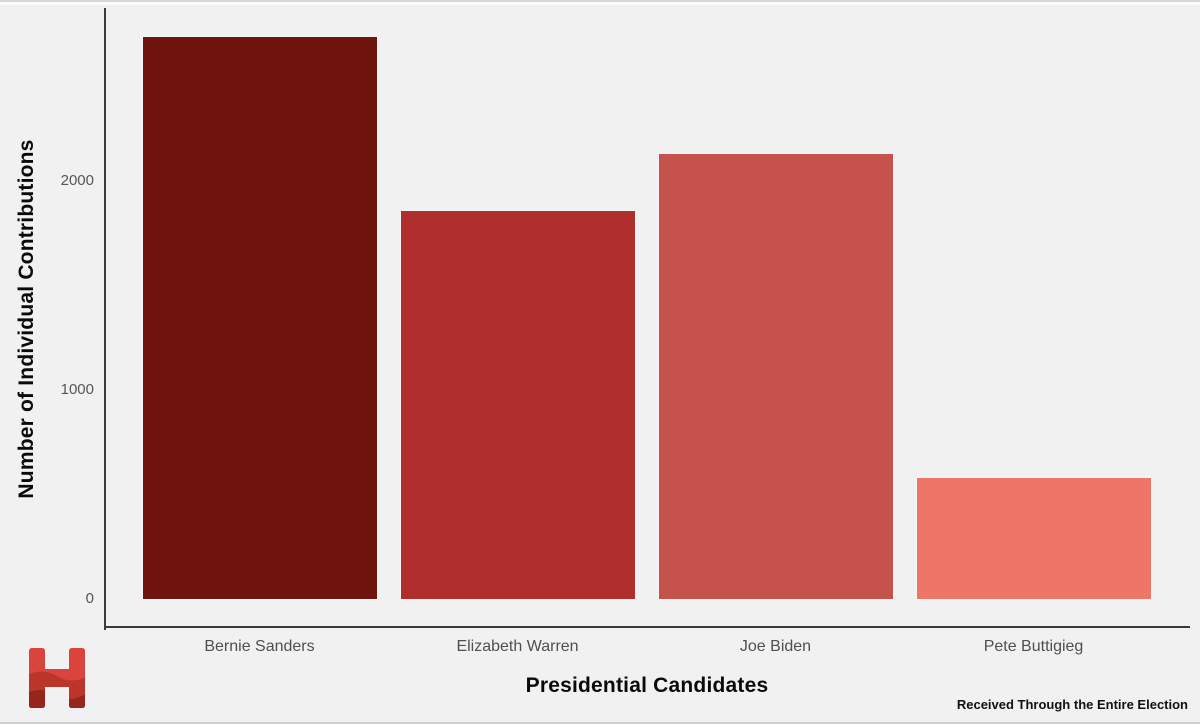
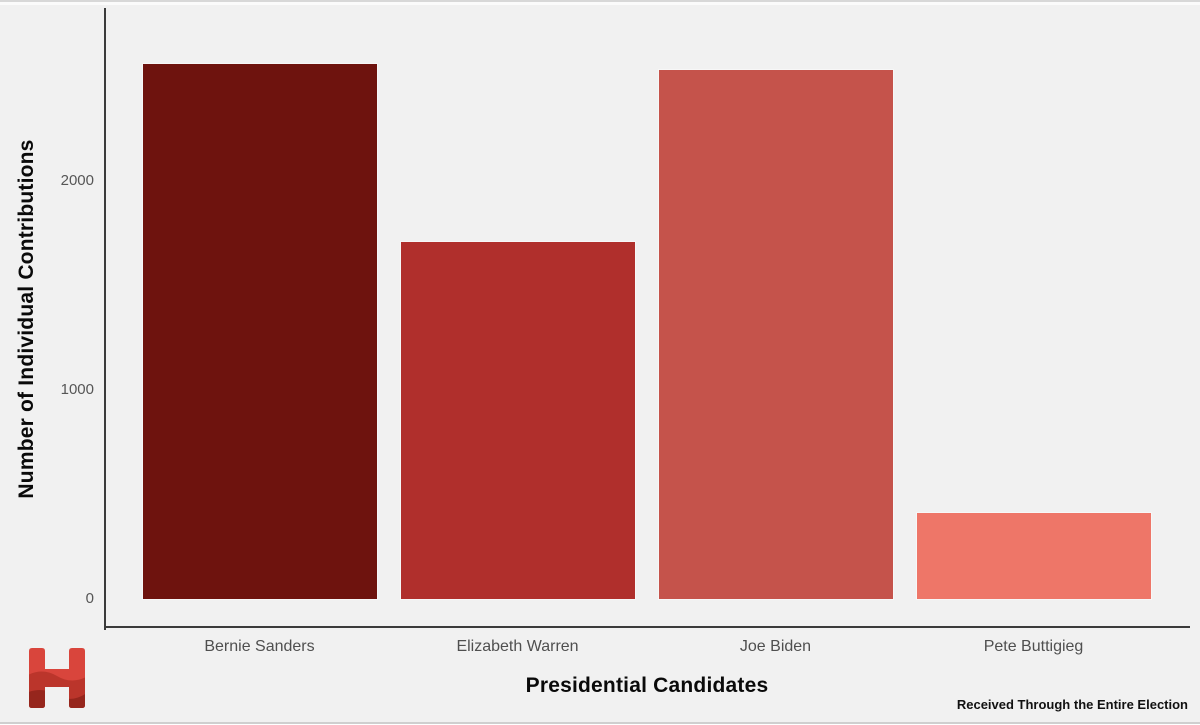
Bernie Sanders: 2690 -> 2560
Elizabeth Warren: 1860 -> 1710
Joe Biden: 2130 -> 2530
Pete Buttigieg: 580 -> 410
